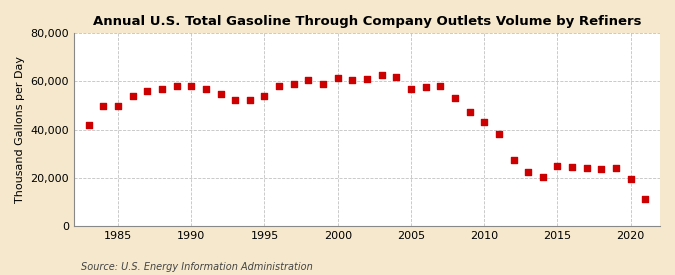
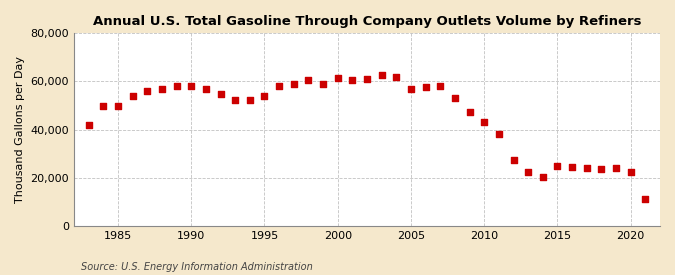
2020: 19,500 -> 22,500
